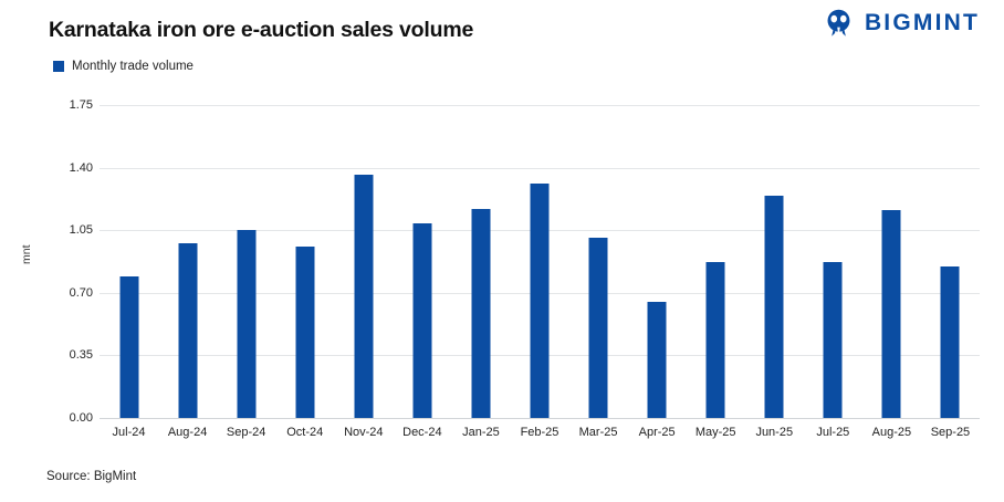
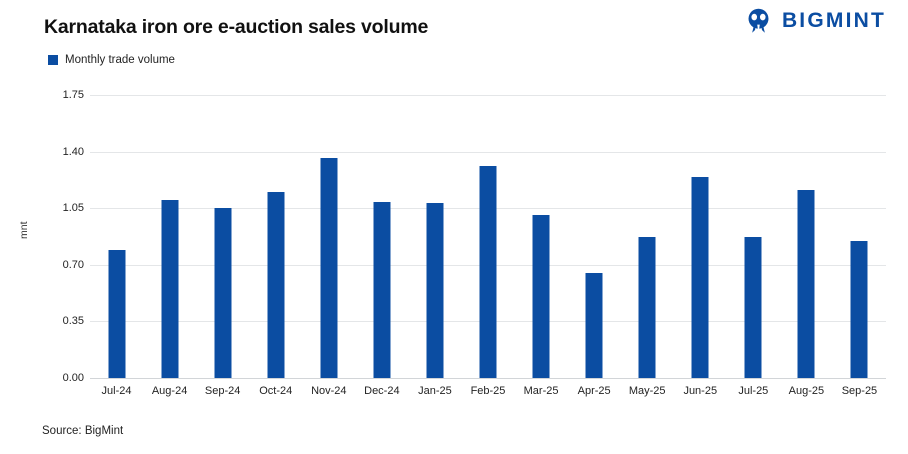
Aug-24: 0.98 -> 1.10
Oct-24: 0.96 -> 1.15
Jan-25: 1.17 -> 1.08
